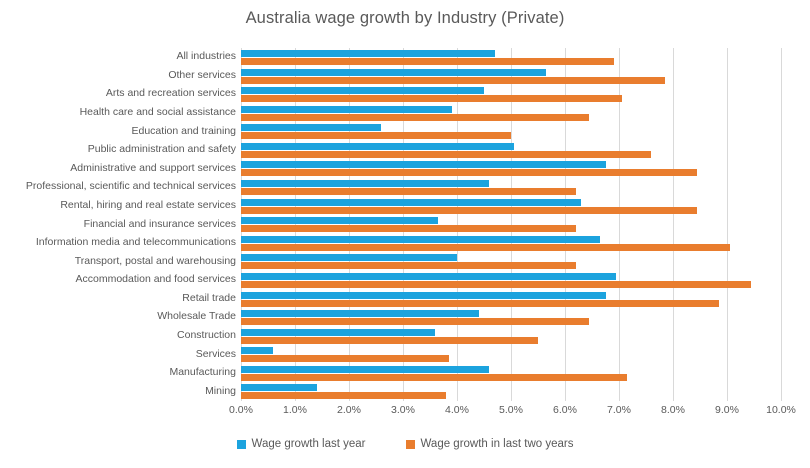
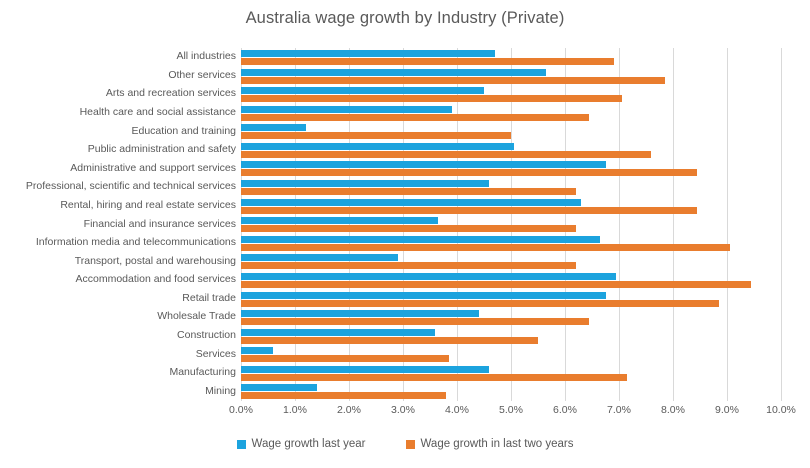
Wage growth last year/Education and training: 2.6% -> 1.2%
Wage growth last year/Transport, postal and warehousing: 4.0% -> 2.9%
